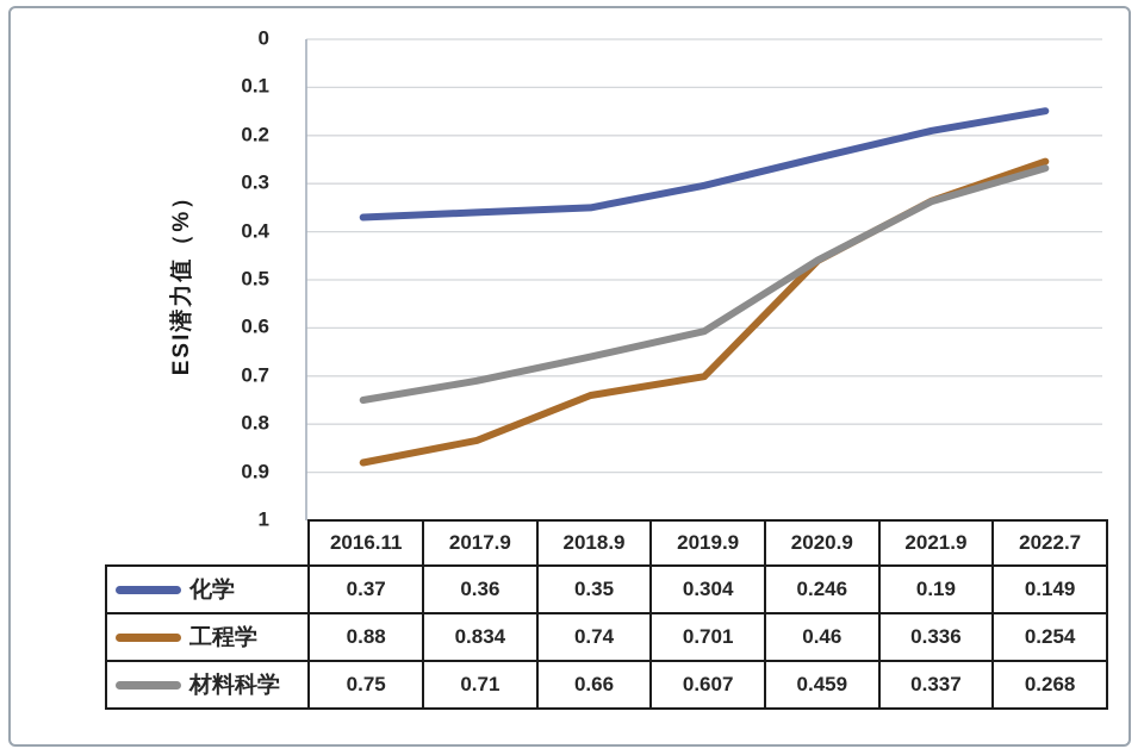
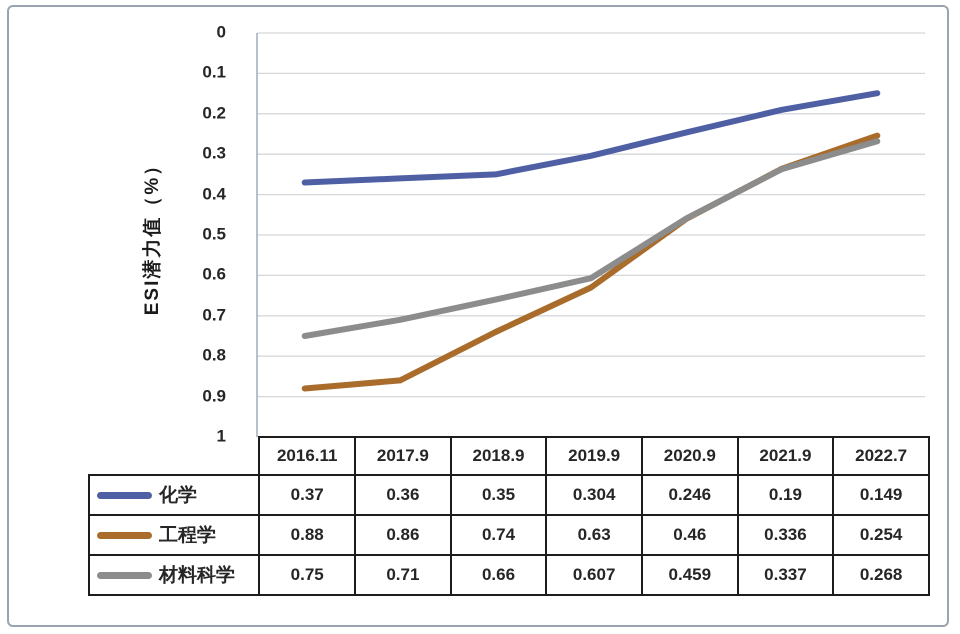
工程学/2017.9: 0.834 -> 0.86
工程学/2019.9: 0.701 -> 0.63
